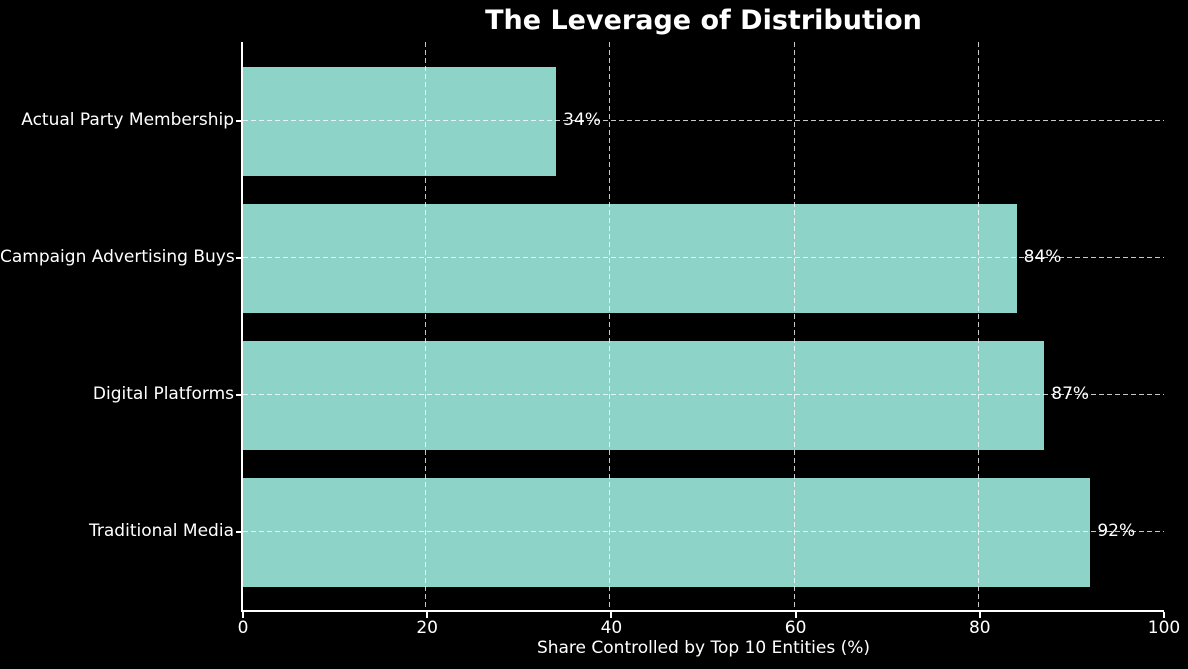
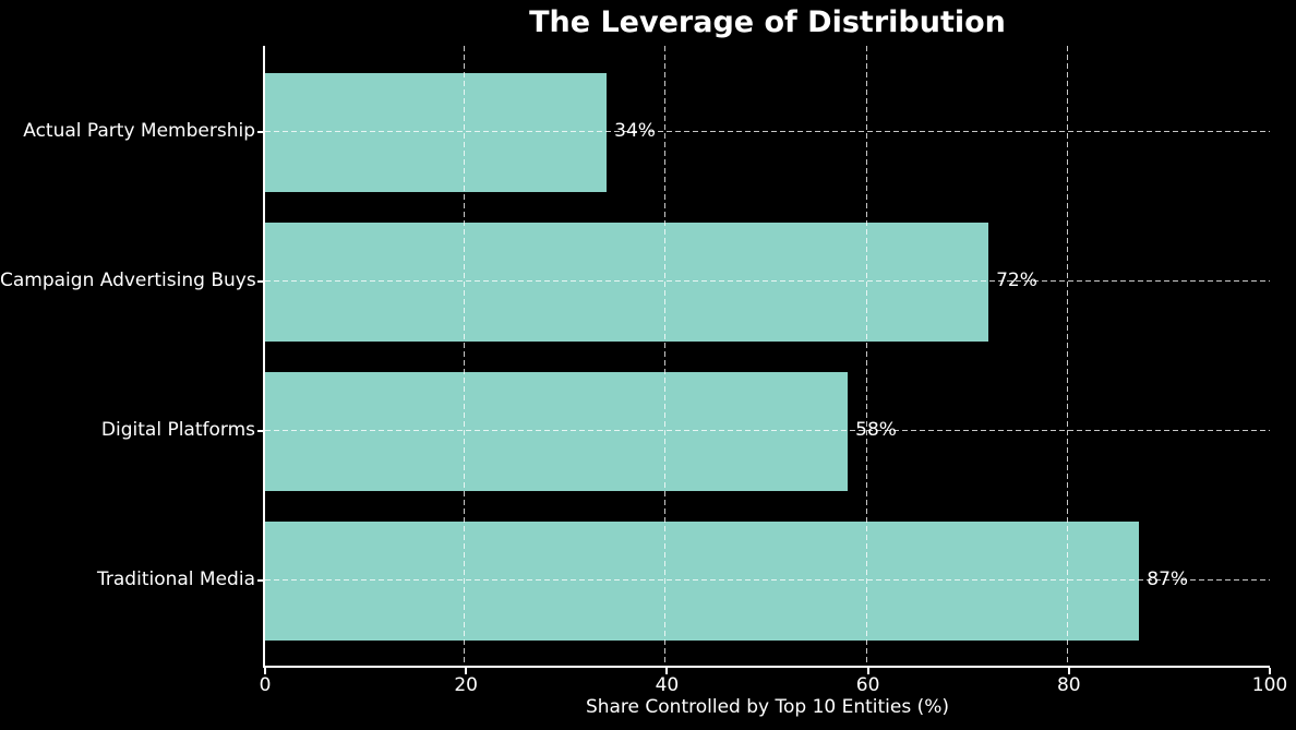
Campaign Advertising Buys: 84% -> 72%
Digital Platforms: 87% -> 58%
Traditional Media: 92% -> 87%
